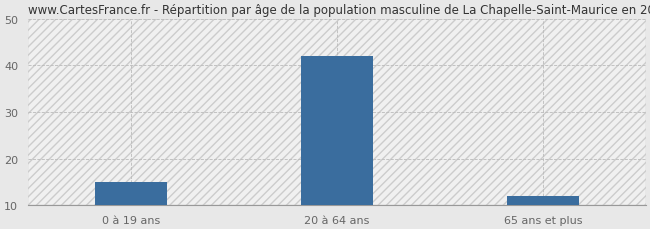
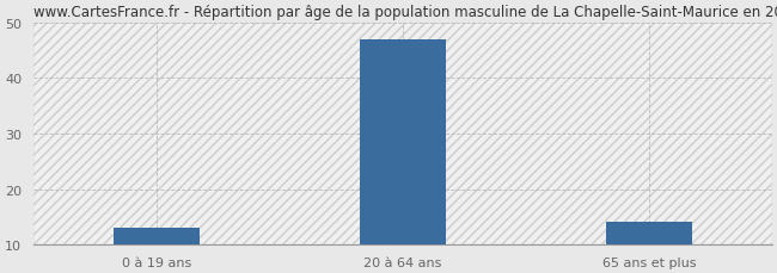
0 à 19 ans: 15 -> 13
20 à 64 ans: 42 -> 47
65 ans et plus: 12 -> 14
